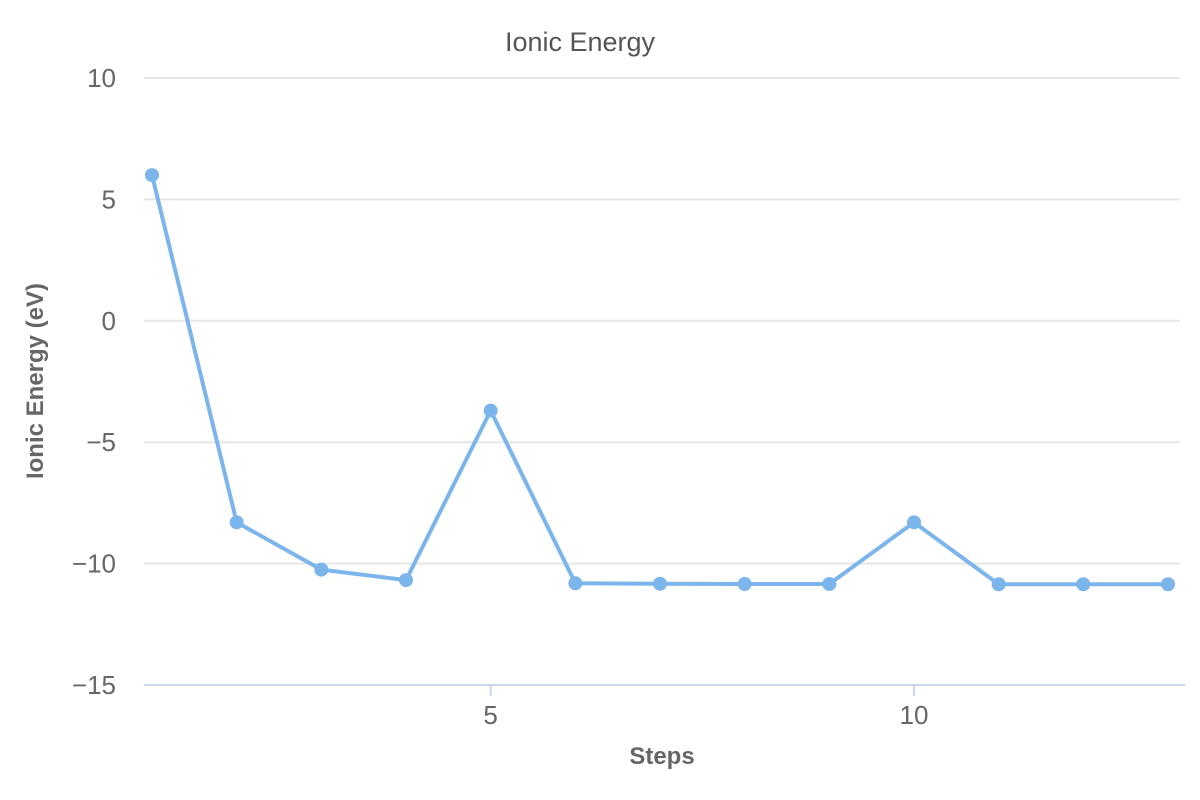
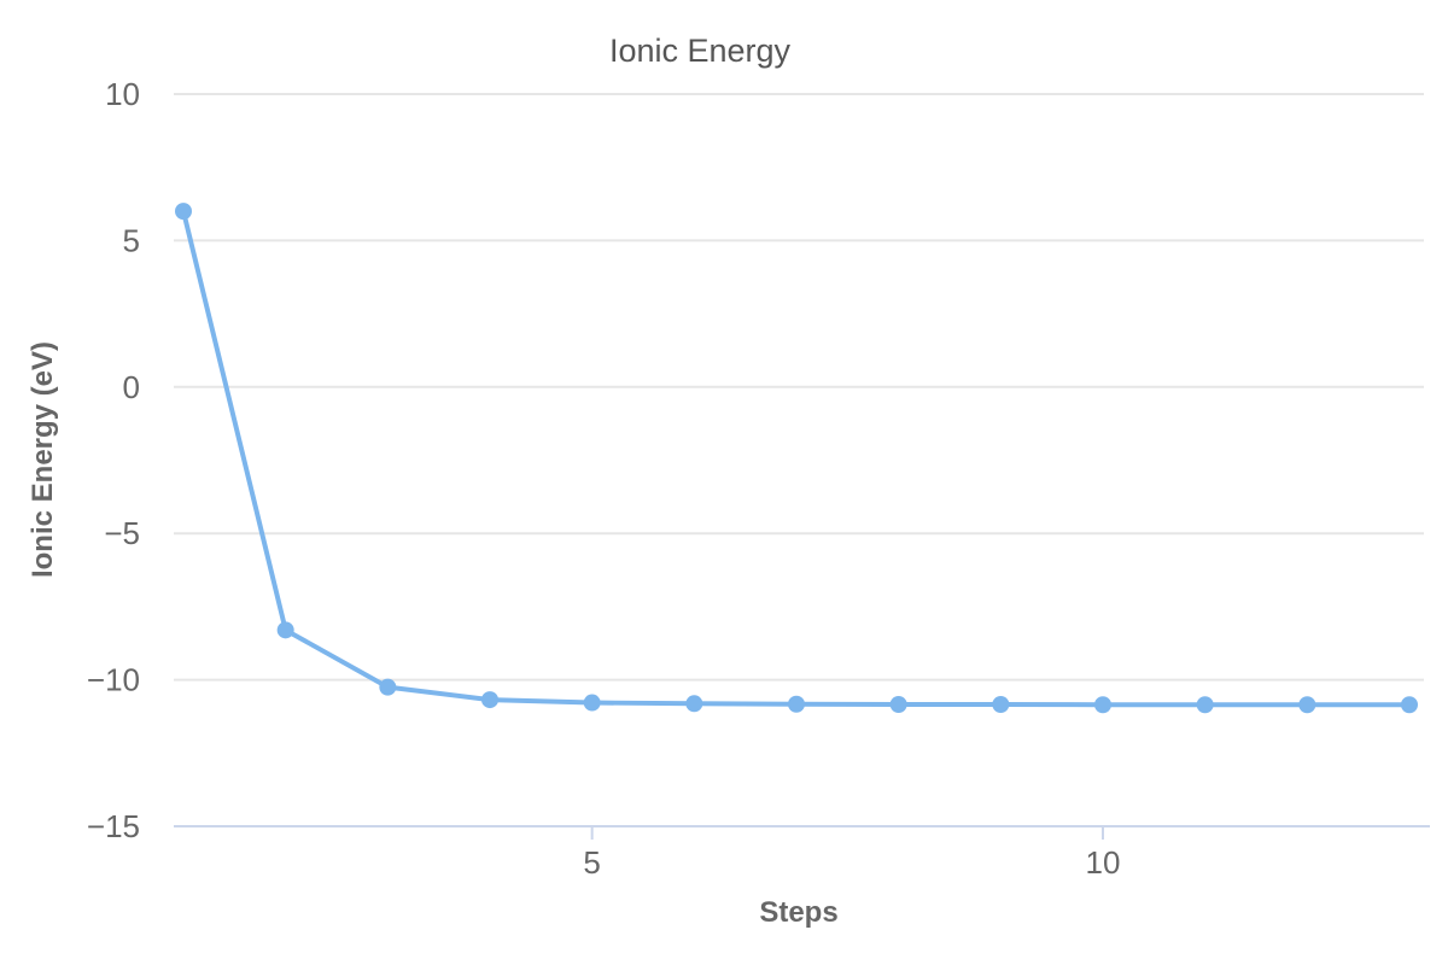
5: -3.7 -> -10.8
10: -8.3 -> -10.8
